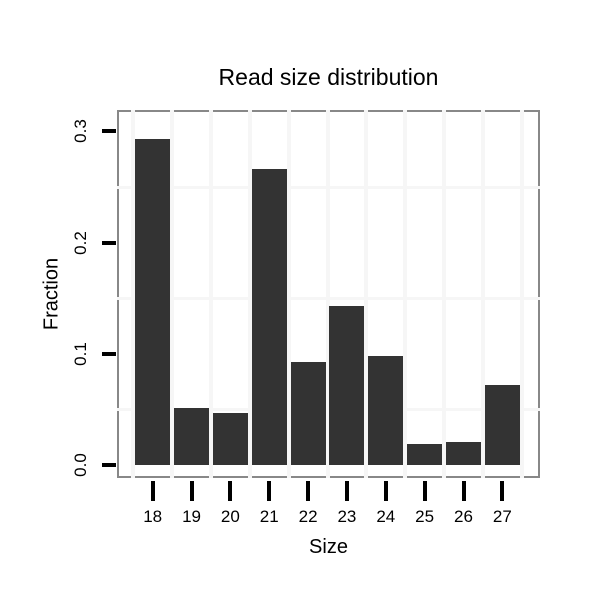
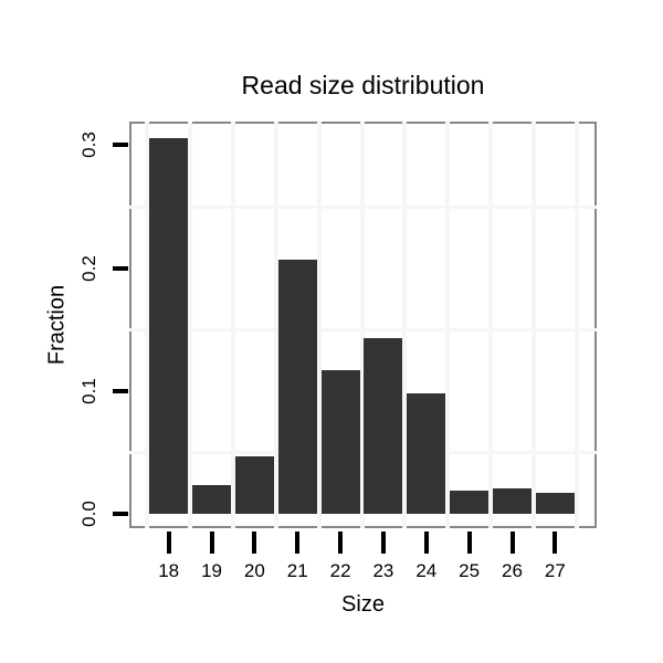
18: 0.293 -> 0.306
19: 0.051 -> 0.023
21: 0.266 -> 0.207
22: 0.093 -> 0.117
27: 0.072 -> 0.017
